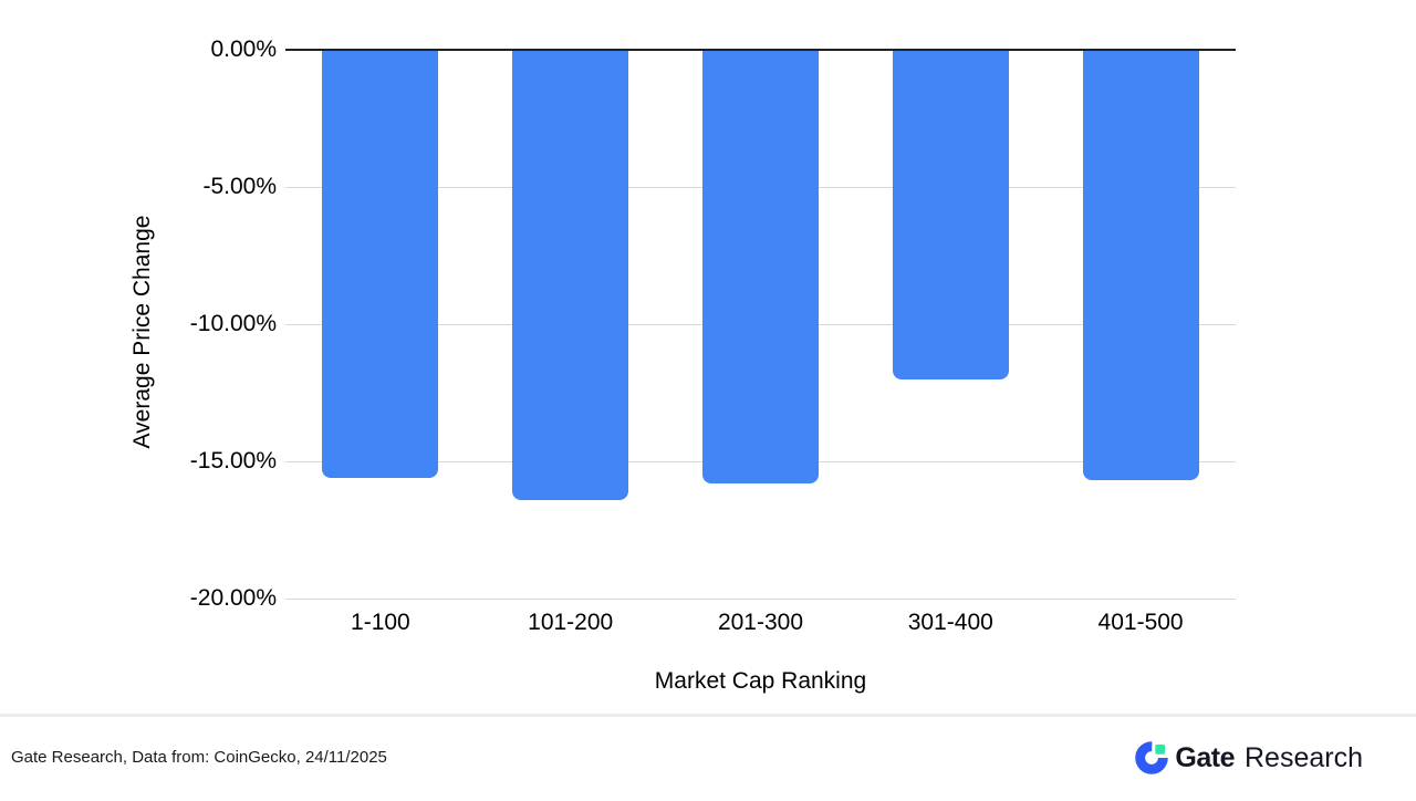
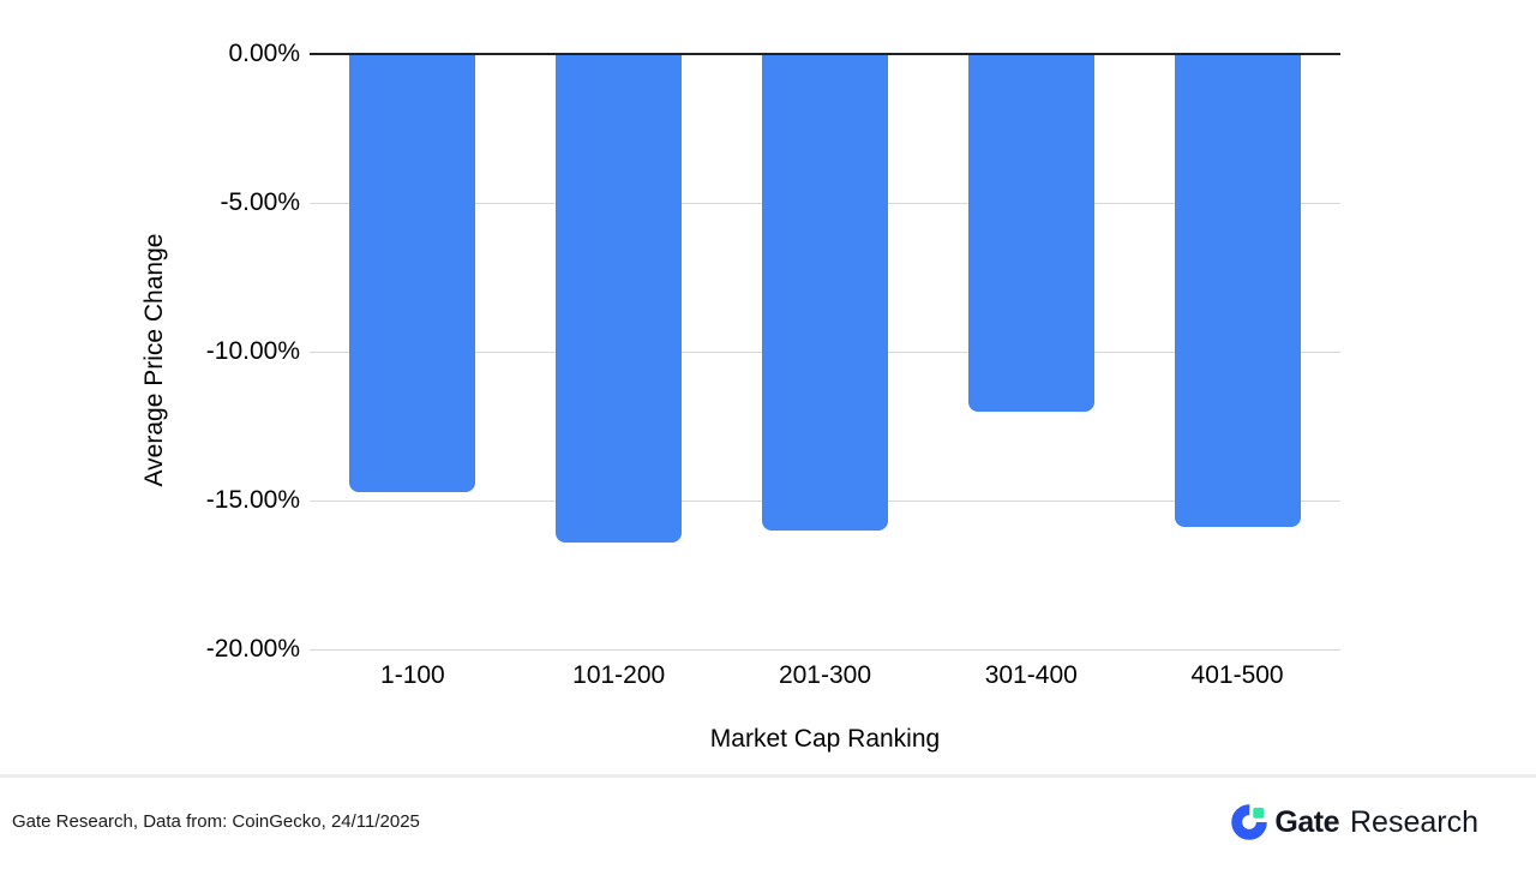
1-100: -15.6% -> -14.7%
201-300: -15.8% -> -16.0%
401-500: -15.7% -> -15.9%
